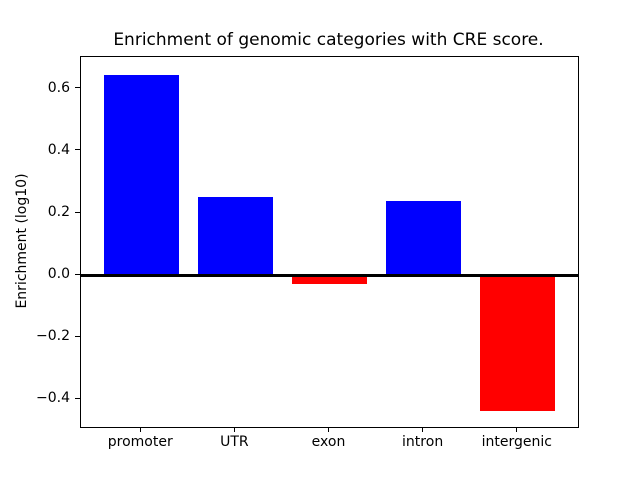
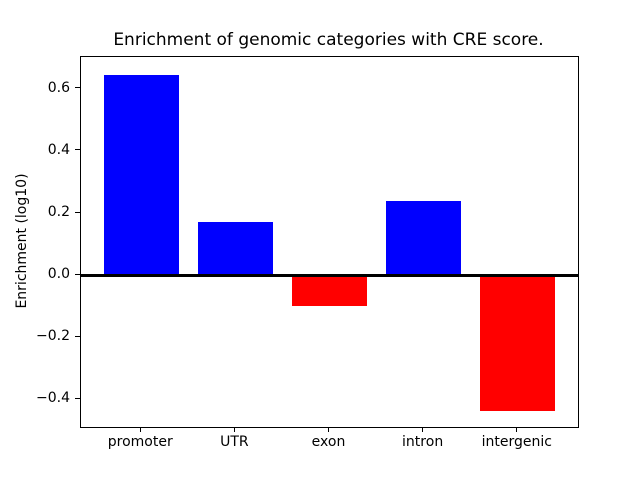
UTR: 0.25 -> 0.17
exon: -0.03 -> -0.10
